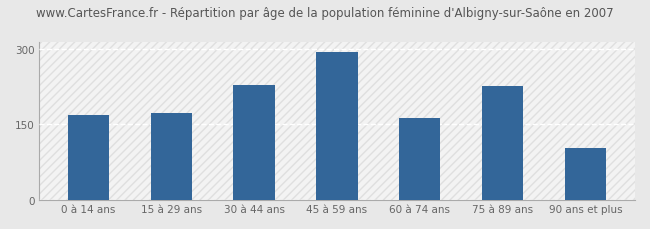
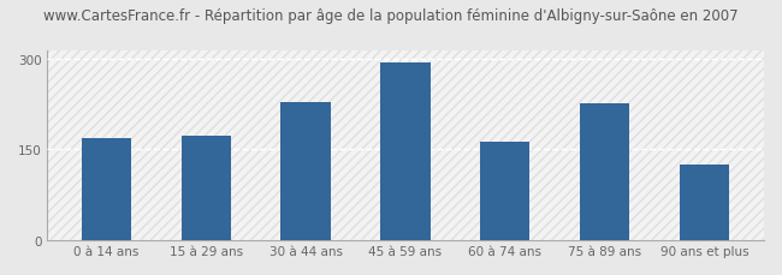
90 ans et plus: 104 -> 125
